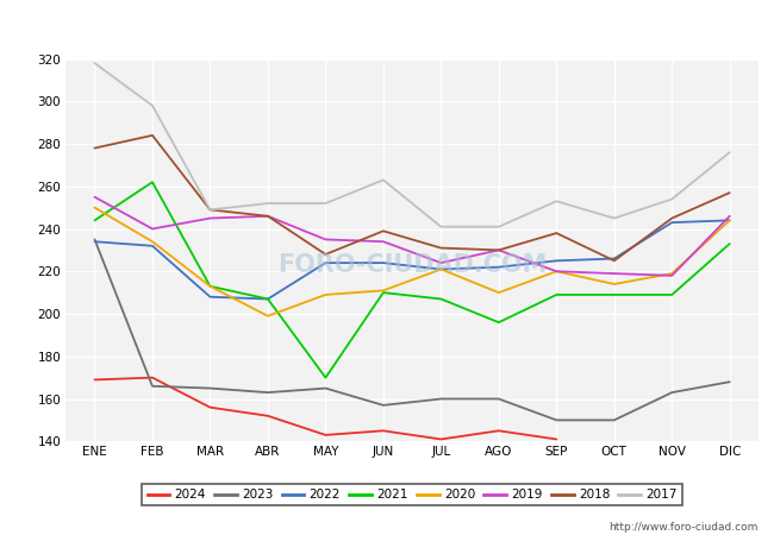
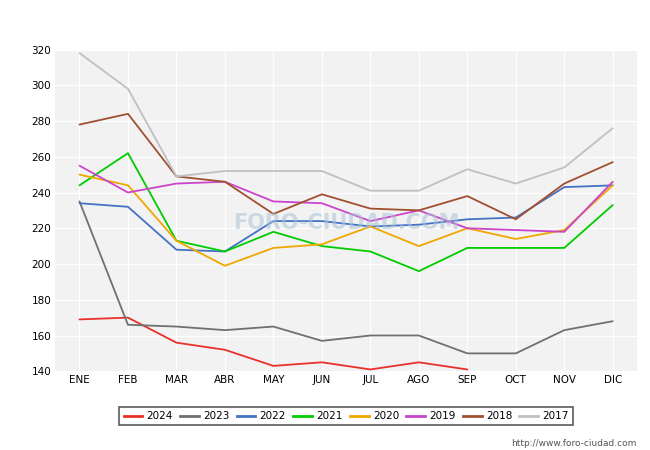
2020/FEB: 234 -> 244
2021/MAY: 170 -> 218
2017/JUN: 263 -> 252
